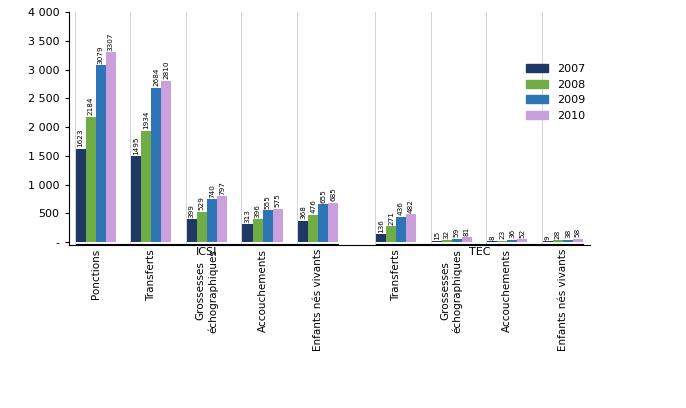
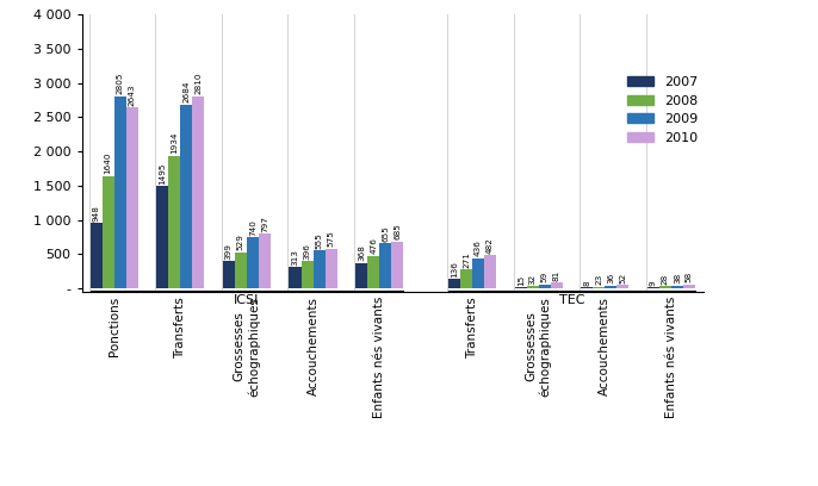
2007/Ponctions: 1623 -> 948
2008/Ponctions: 2184 -> 1640
2009/Ponctions: 3079 -> 2805
2010/Ponctions: 3307 -> 2643
